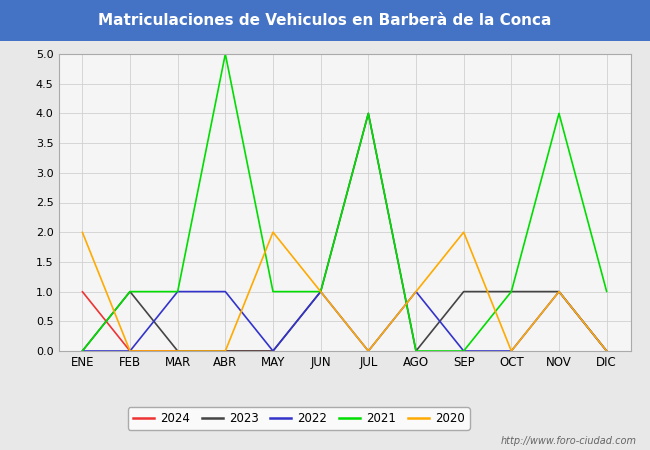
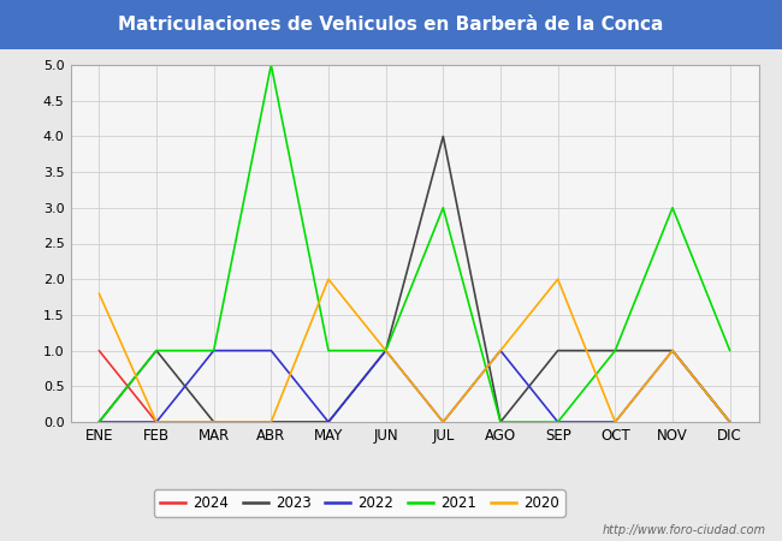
2020/ENE: 2.0 -> 1.8
2021/JUL: 4 -> 3
2021/NOV: 4 -> 3
